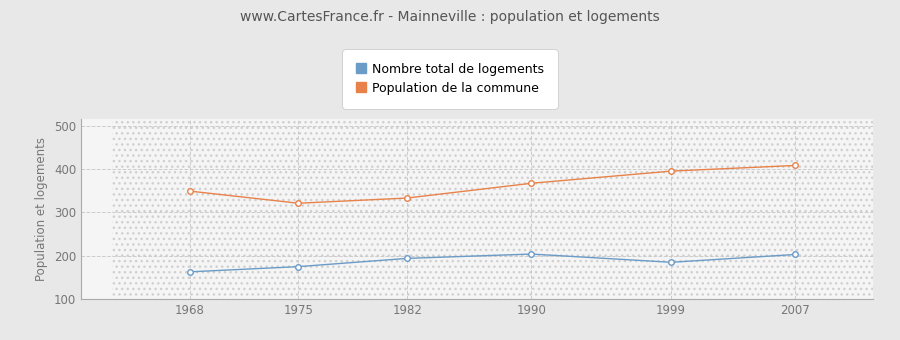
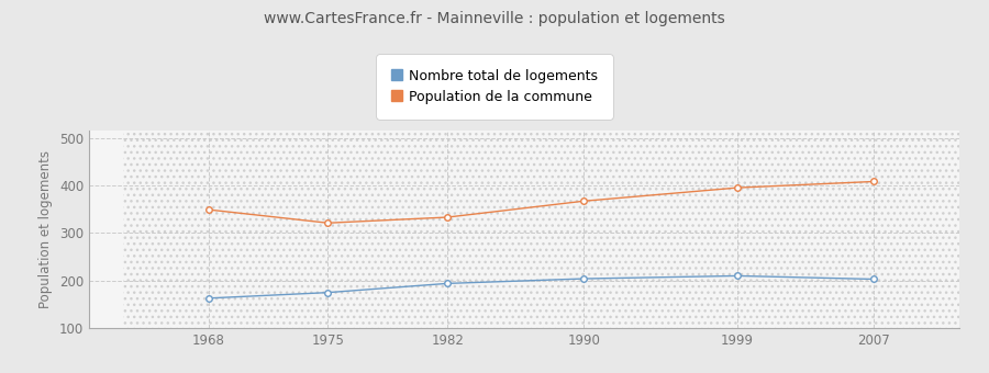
Nombre total de logements/1999: 185 -> 210
